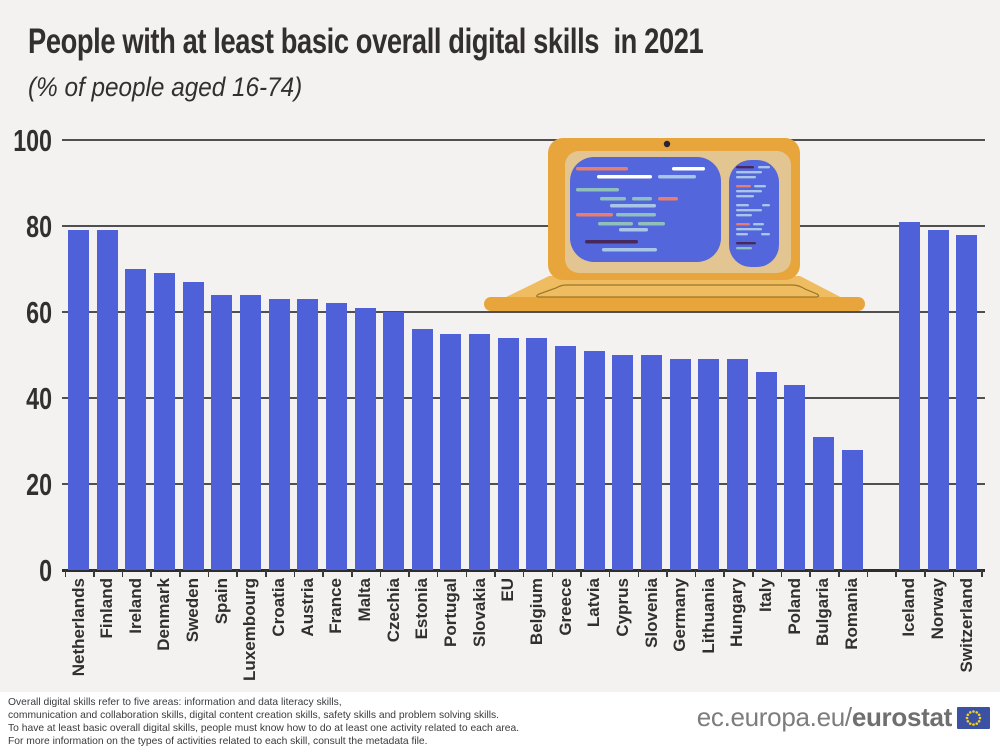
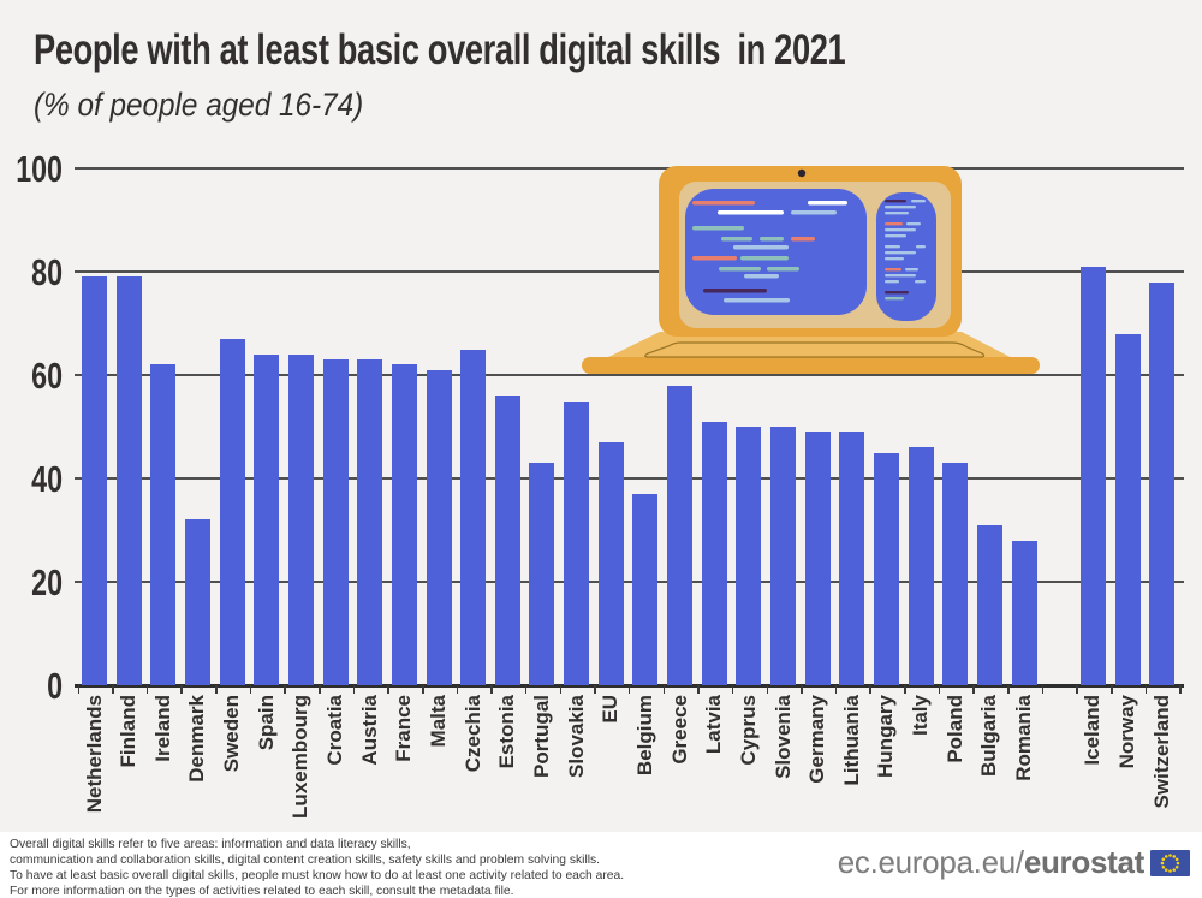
Ireland: 70 -> 62
Denmark: 69 -> 32
Czechia: 60 -> 65
Portugal: 55 -> 43
EU: 54 -> 47
Belgium: 54 -> 37
Greece: 52 -> 58
Hungary: 49 -> 45
Norway: 79 -> 68
